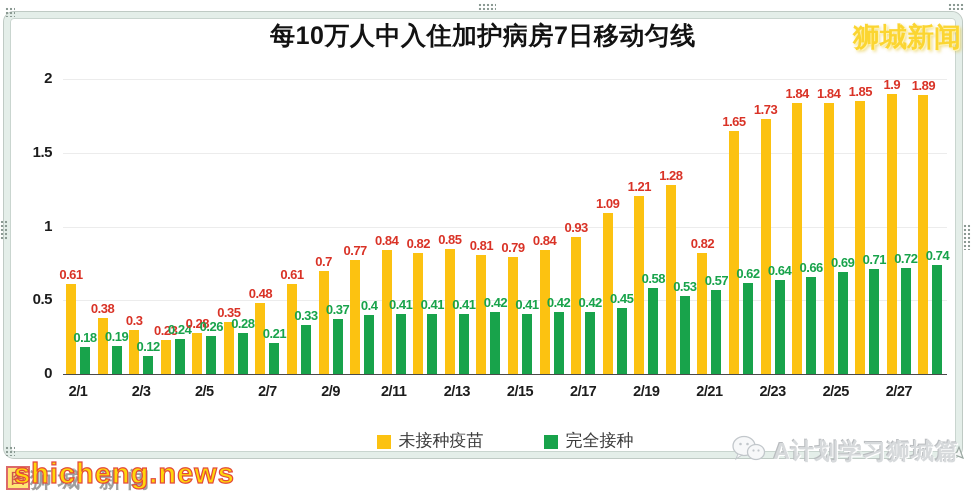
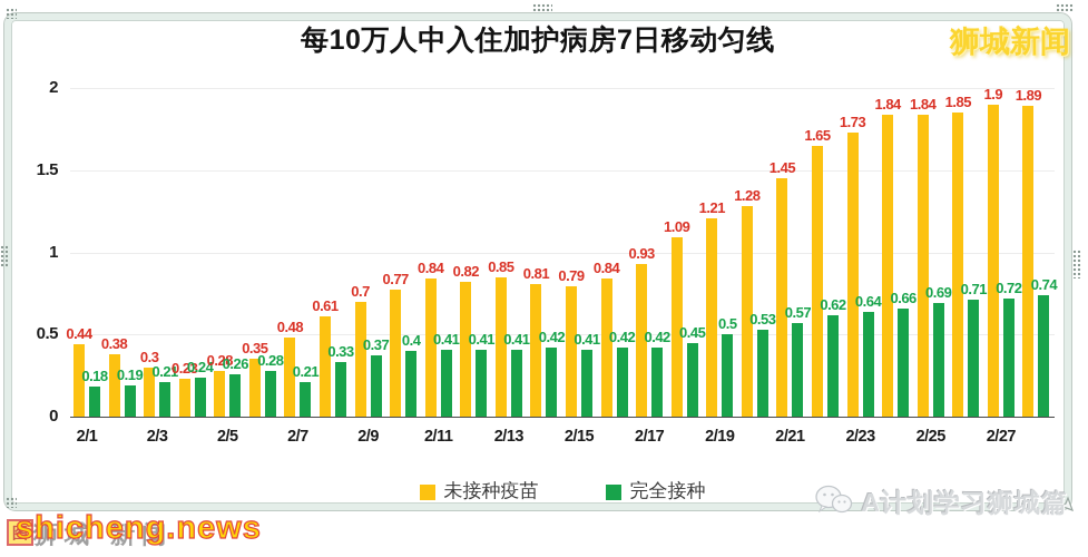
未接种疫苗/2/1: 0.61 -> 0.44
完全接种/2/3: 0.12 -> 0.21
完全接种/2/19: 0.58 -> 0.5
未接种疫苗/2/21: 0.82 -> 1.45
